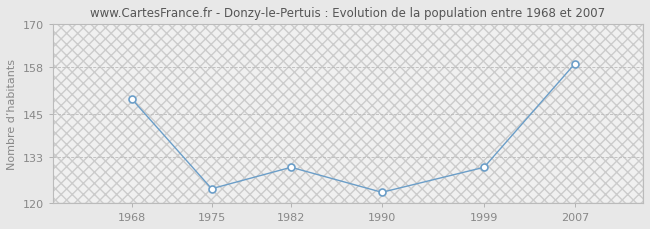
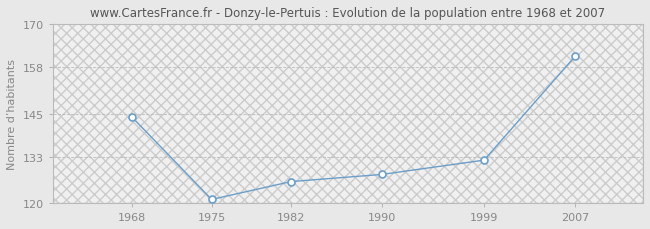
1968: 149 -> 144
1975: 124 -> 121
1982: 130 -> 126
1990: 123 -> 128
1999: 130 -> 132
2007: 159 -> 161
